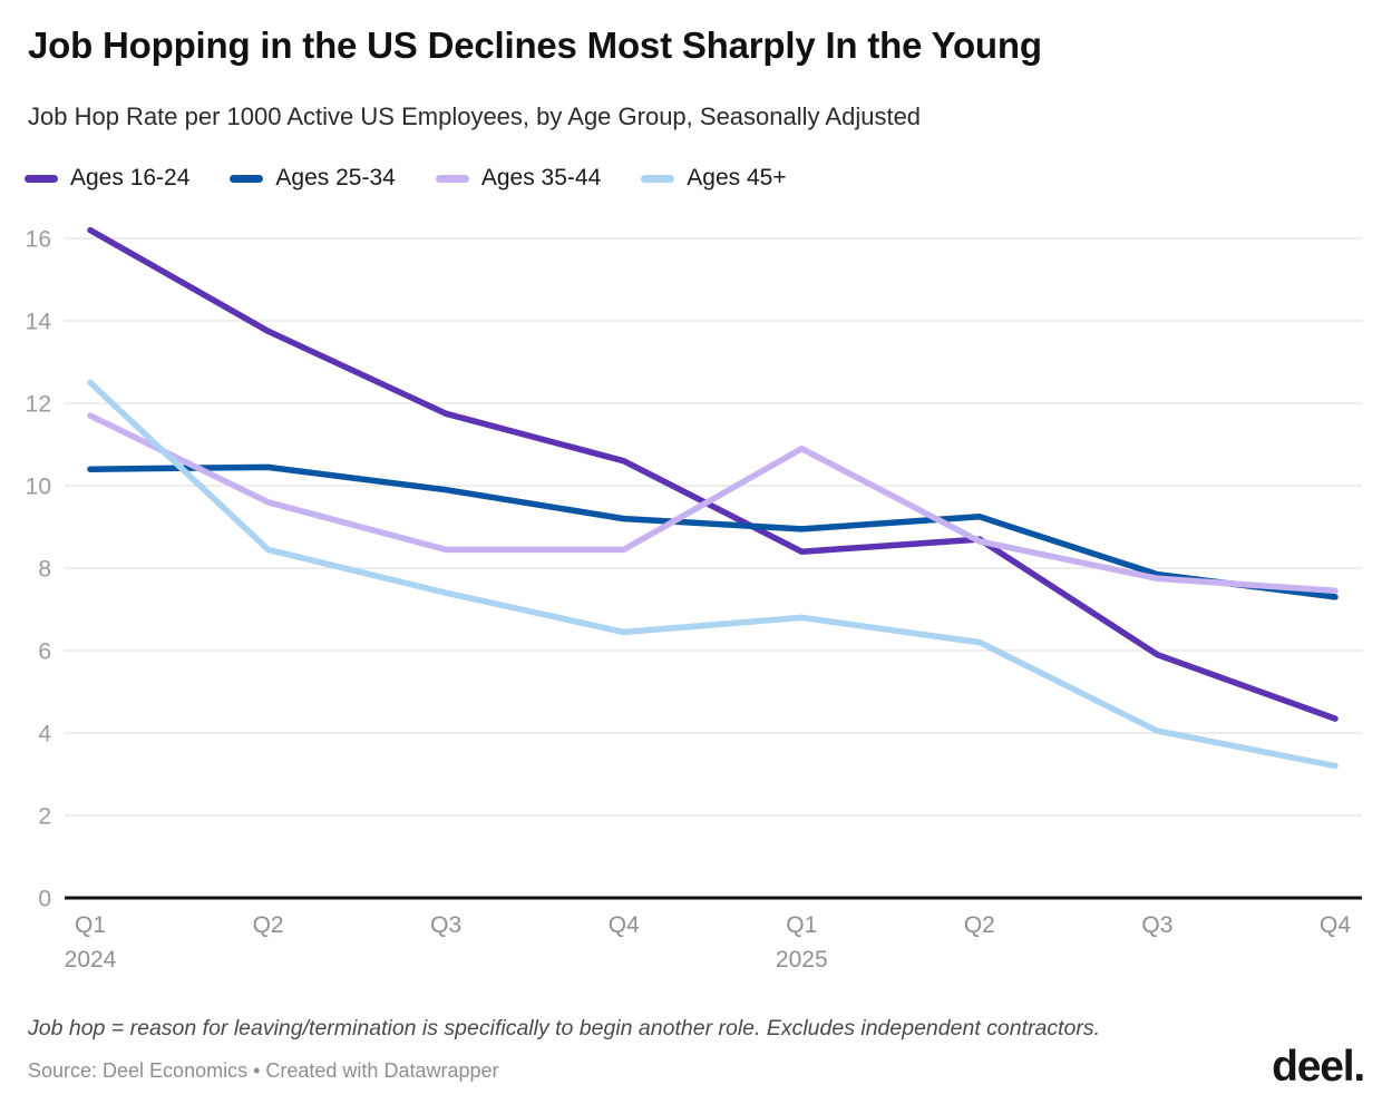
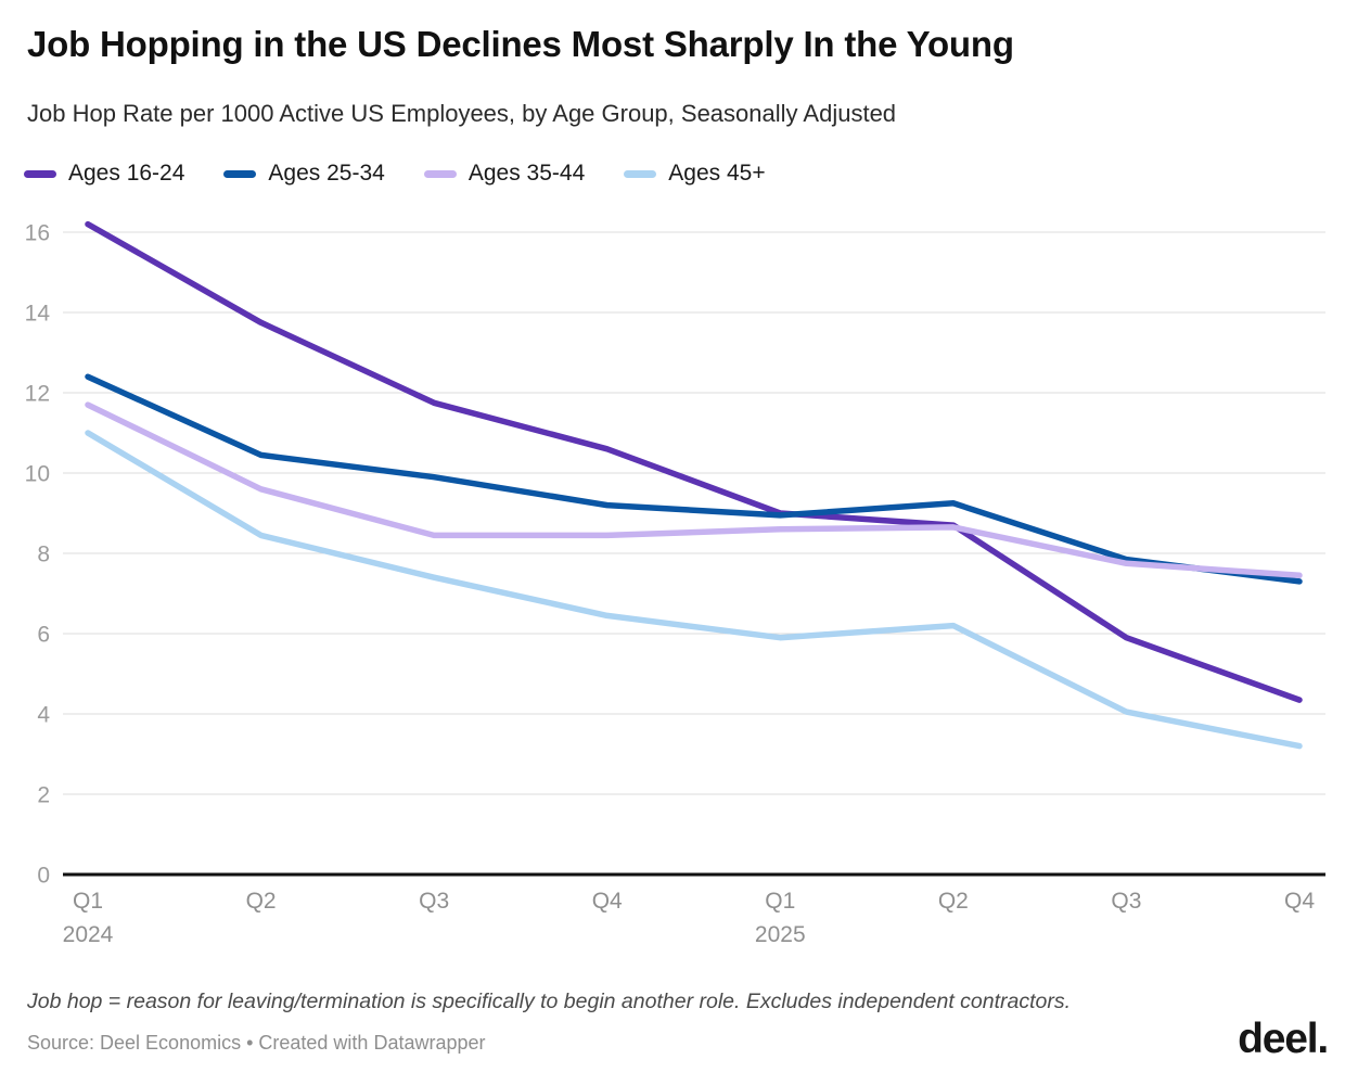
Ages 25-34/Q1 2024: 10.4 -> 12.4
Ages 45+/Q1 2024: 12.5 -> 11.0
Ages 16-24/Q1 2025: 8.4 -> 9.0
Ages 35-44/Q1 2025: 10.9 -> 8.6
Ages 45+/Q1 2025: 6.8 -> 5.9
